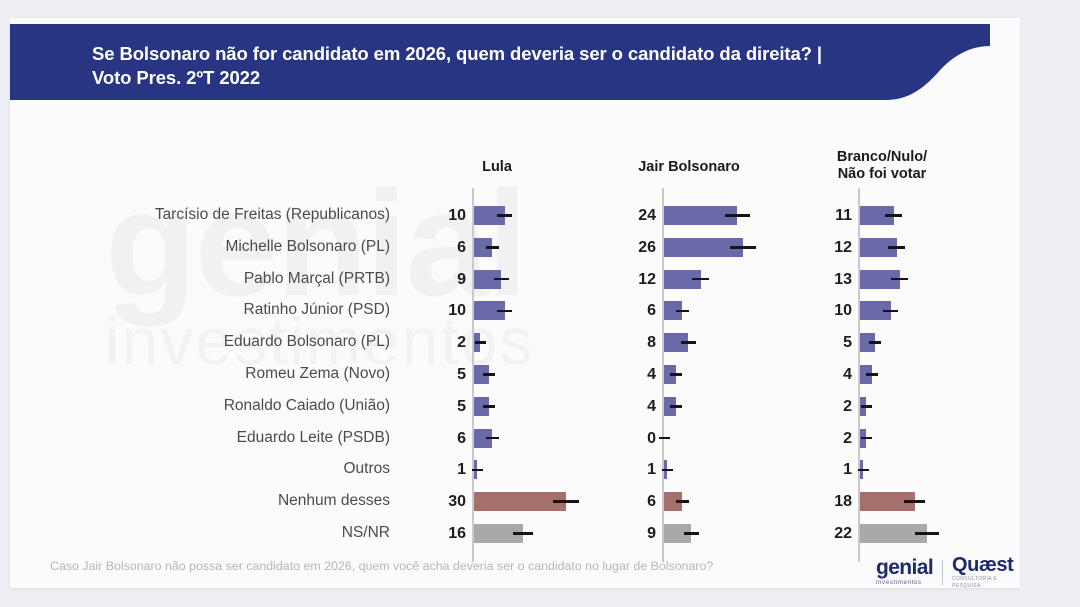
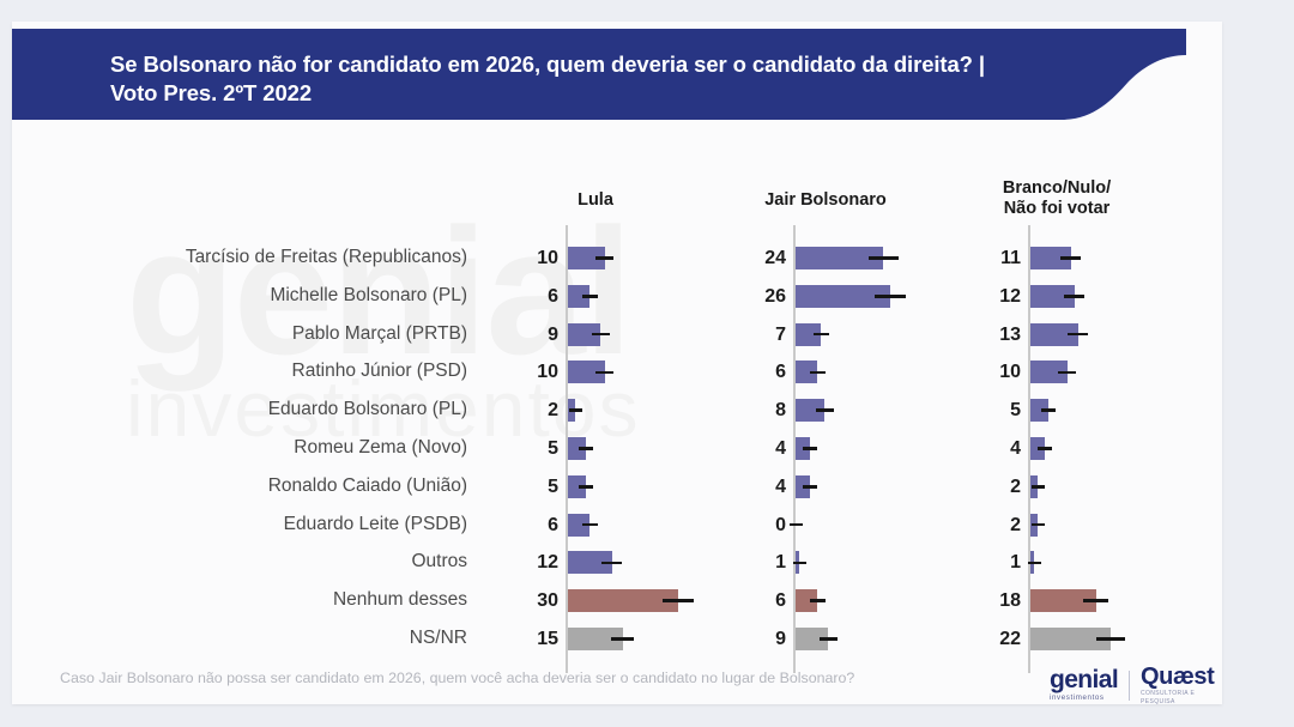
Jair Bolsonaro/Pablo Marçal (PRTB): 12 -> 7
Lula/Outros: 1 -> 12
Lula/NS/NR: 16 -> 15
